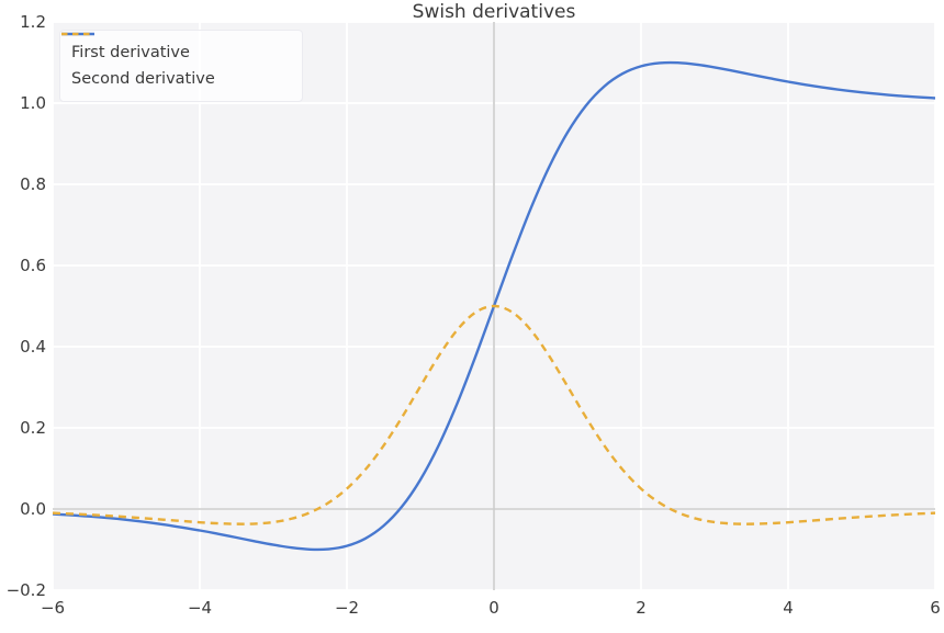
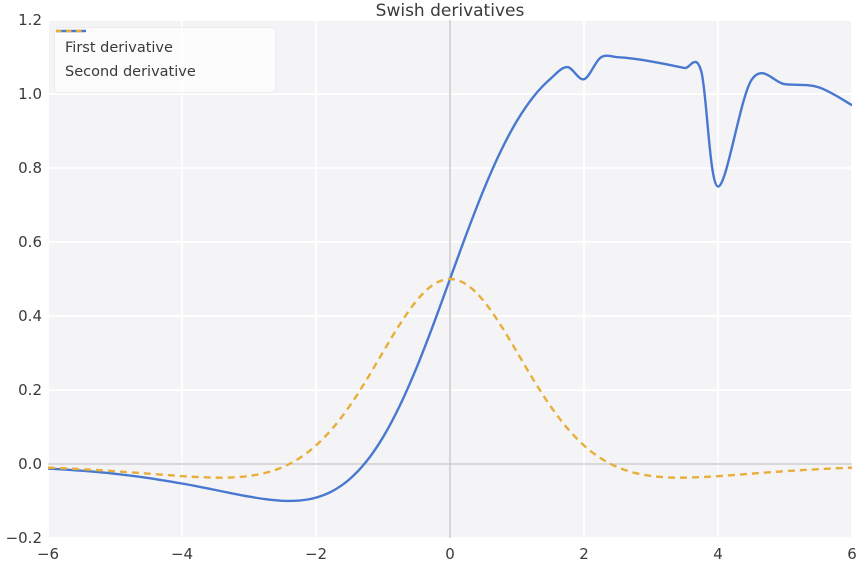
First derivative/2: 1.09 -> 1.04
First derivative/4: 1.05 -> 0.75
First derivative/6: 1.01 -> 0.97
